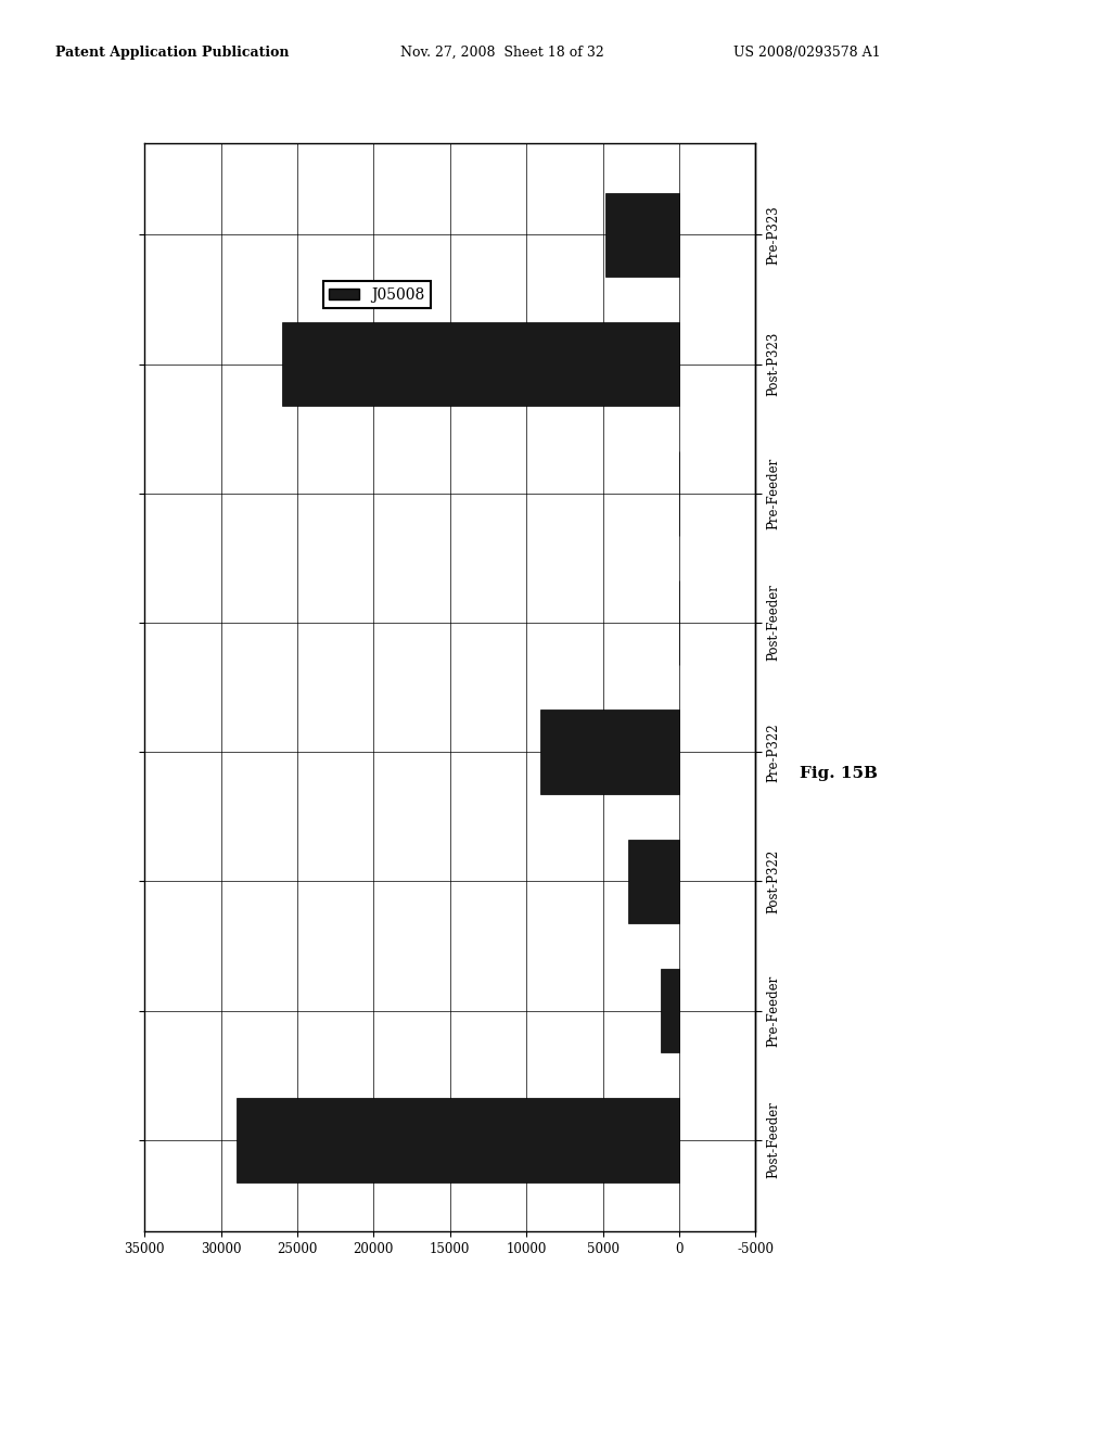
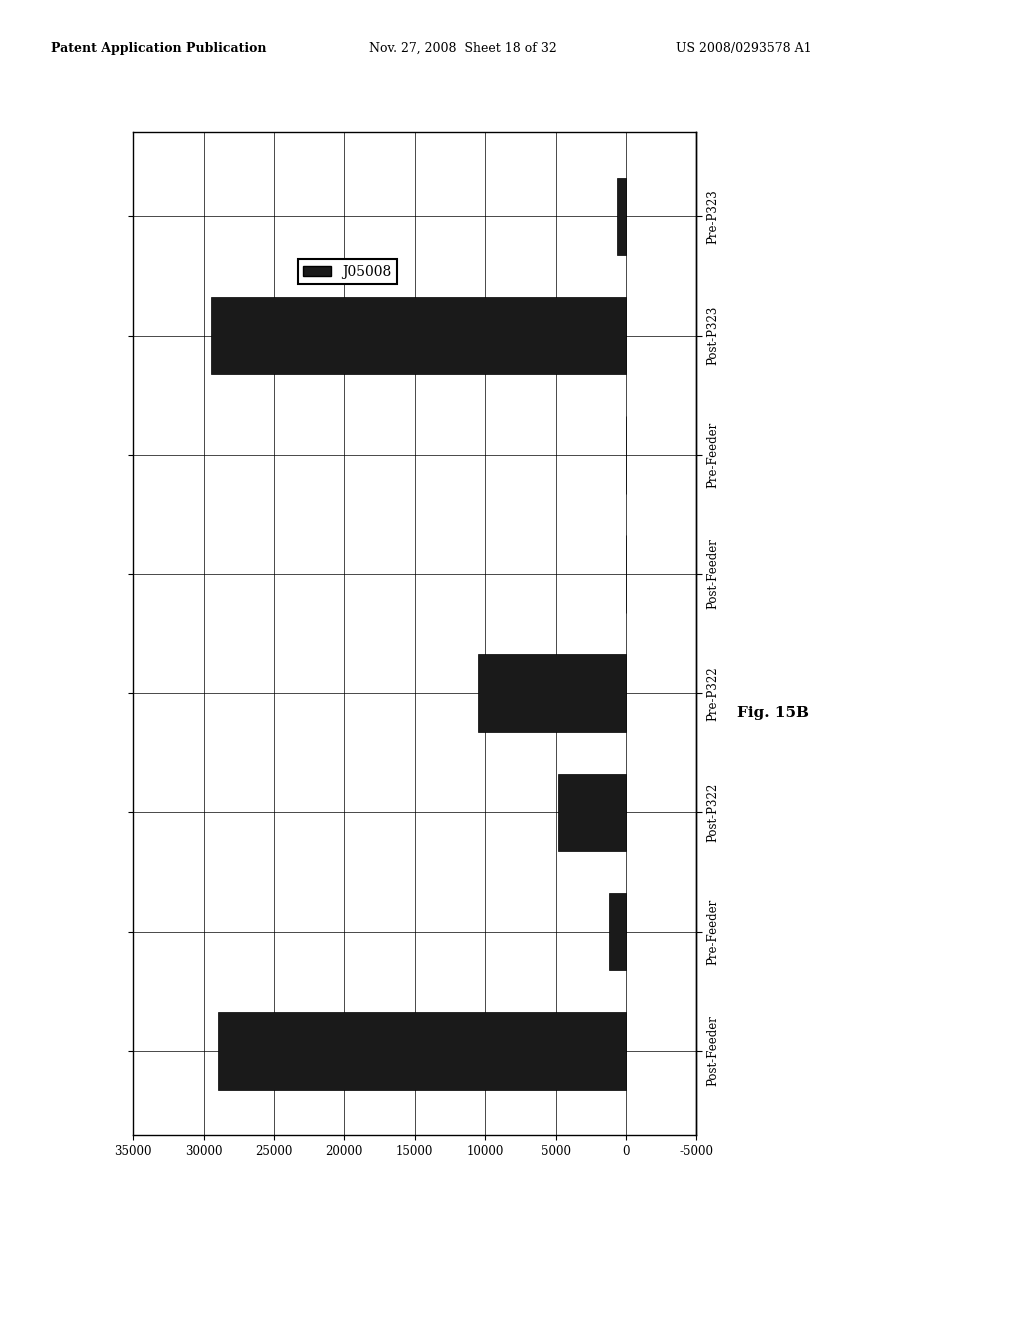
Pre-P323: 4800 -> 600
Post-P323: 26000 -> 29500
Pre-P322: 9100 -> 10500
Post-P322: 3300 -> 4800
